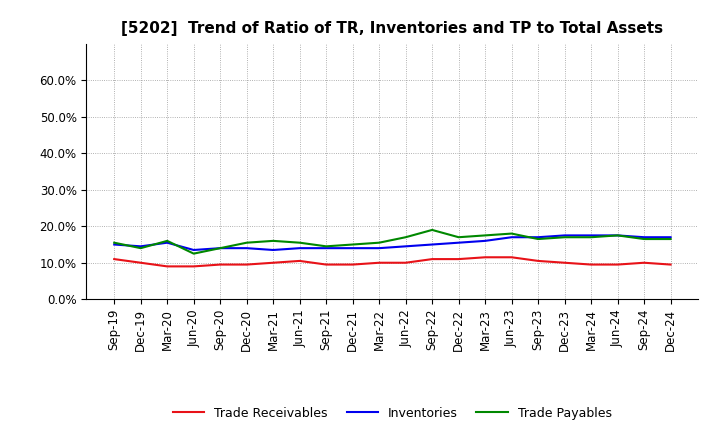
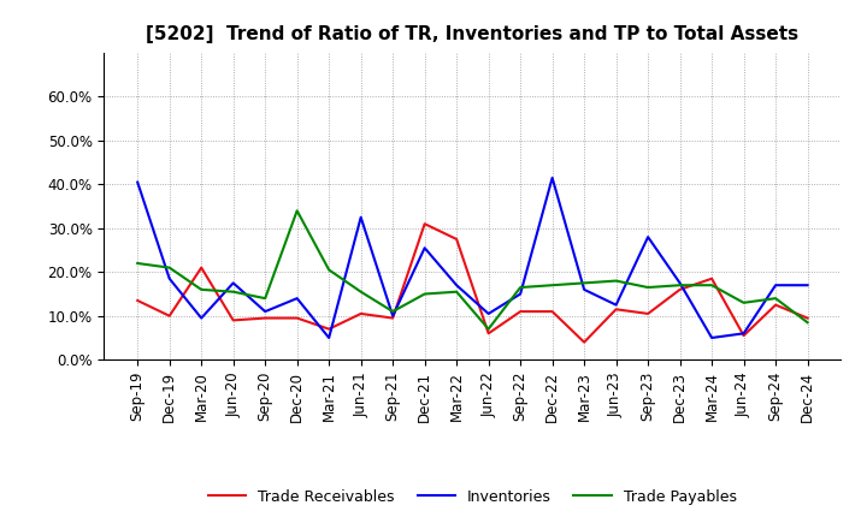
Trade Receivables/Sep-19: 11.0% -> 13.5%
Inventories/Sep-19: 15.0% -> 40.5%
Trade Payables/Sep-19: 15.5% -> 22.0%
Inventories/Dec-19: 14.5% -> 18.5%
Trade Payables/Dec-19: 14.0% -> 21.0%
Trade Receivables/Mar-20: 9.0% -> 21.0%
Inventories/Mar-20: 15.5% -> 9.5%
Inventories/Jun-20: 13.5% -> 17.5%
Trade Payables/Jun-20: 12.5% -> 15.5%
Inventories/Sep-20: 14.0% -> 11.0%
Trade Payables/Dec-20: 15.5% -> 34.0%
Trade Receivables/Mar-21: 10.0% -> 7.0%
Inventories/Mar-21: 13.5% -> 5.0%
Trade Payables/Mar-21: 16.0% -> 20.5%
Inventories/Jun-21: 14.0% -> 32.5%
Inventories/Sep-21: 14.0% -> 10.0%
Trade Payables/Sep-21: 14.5% -> 11.0%
Trade Receivables/Dec-21: 9.5% -> 31.0%
Inventories/Dec-21: 14.0% -> 25.5%
Trade Receivables/Mar-22: 10.0% -> 27.5%
Inventories/Mar-22: 14.0% -> 17.0%
Trade Receivables/Jun-22: 10.0% -> 6.0%
Inventories/Jun-22: 14.5% -> 10.5%
Trade Payables/Jun-22: 17.0% -> 7.0%
Trade Payables/Sep-22: 19.0% -> 16.5%
Inventories/Dec-22: 15.5% -> 41.5%
Trade Receivables/Mar-23: 11.5% -> 4.0%
Inventories/Jun-23: 17.0% -> 12.5%
Inventories/Sep-23: 17.0% -> 28.0%
Trade Receivables/Dec-23: 10.0% -> 16.0%
Trade Receivables/Mar-24: 9.5% -> 18.5%
Inventories/Mar-24: 17.5% -> 5.0%
Trade Receivables/Jun-24: 9.5% -> 5.5%
Inventories/Jun-24: 17.5% -> 6.0%
Trade Payables/Jun-24: 17.5% -> 13.0%
Trade Receivables/Sep-24: 10.0% -> 12.5%
Trade Payables/Sep-24: 16.5% -> 14.0%
Trade Payables/Dec-24: 16.5% -> 8.5%
